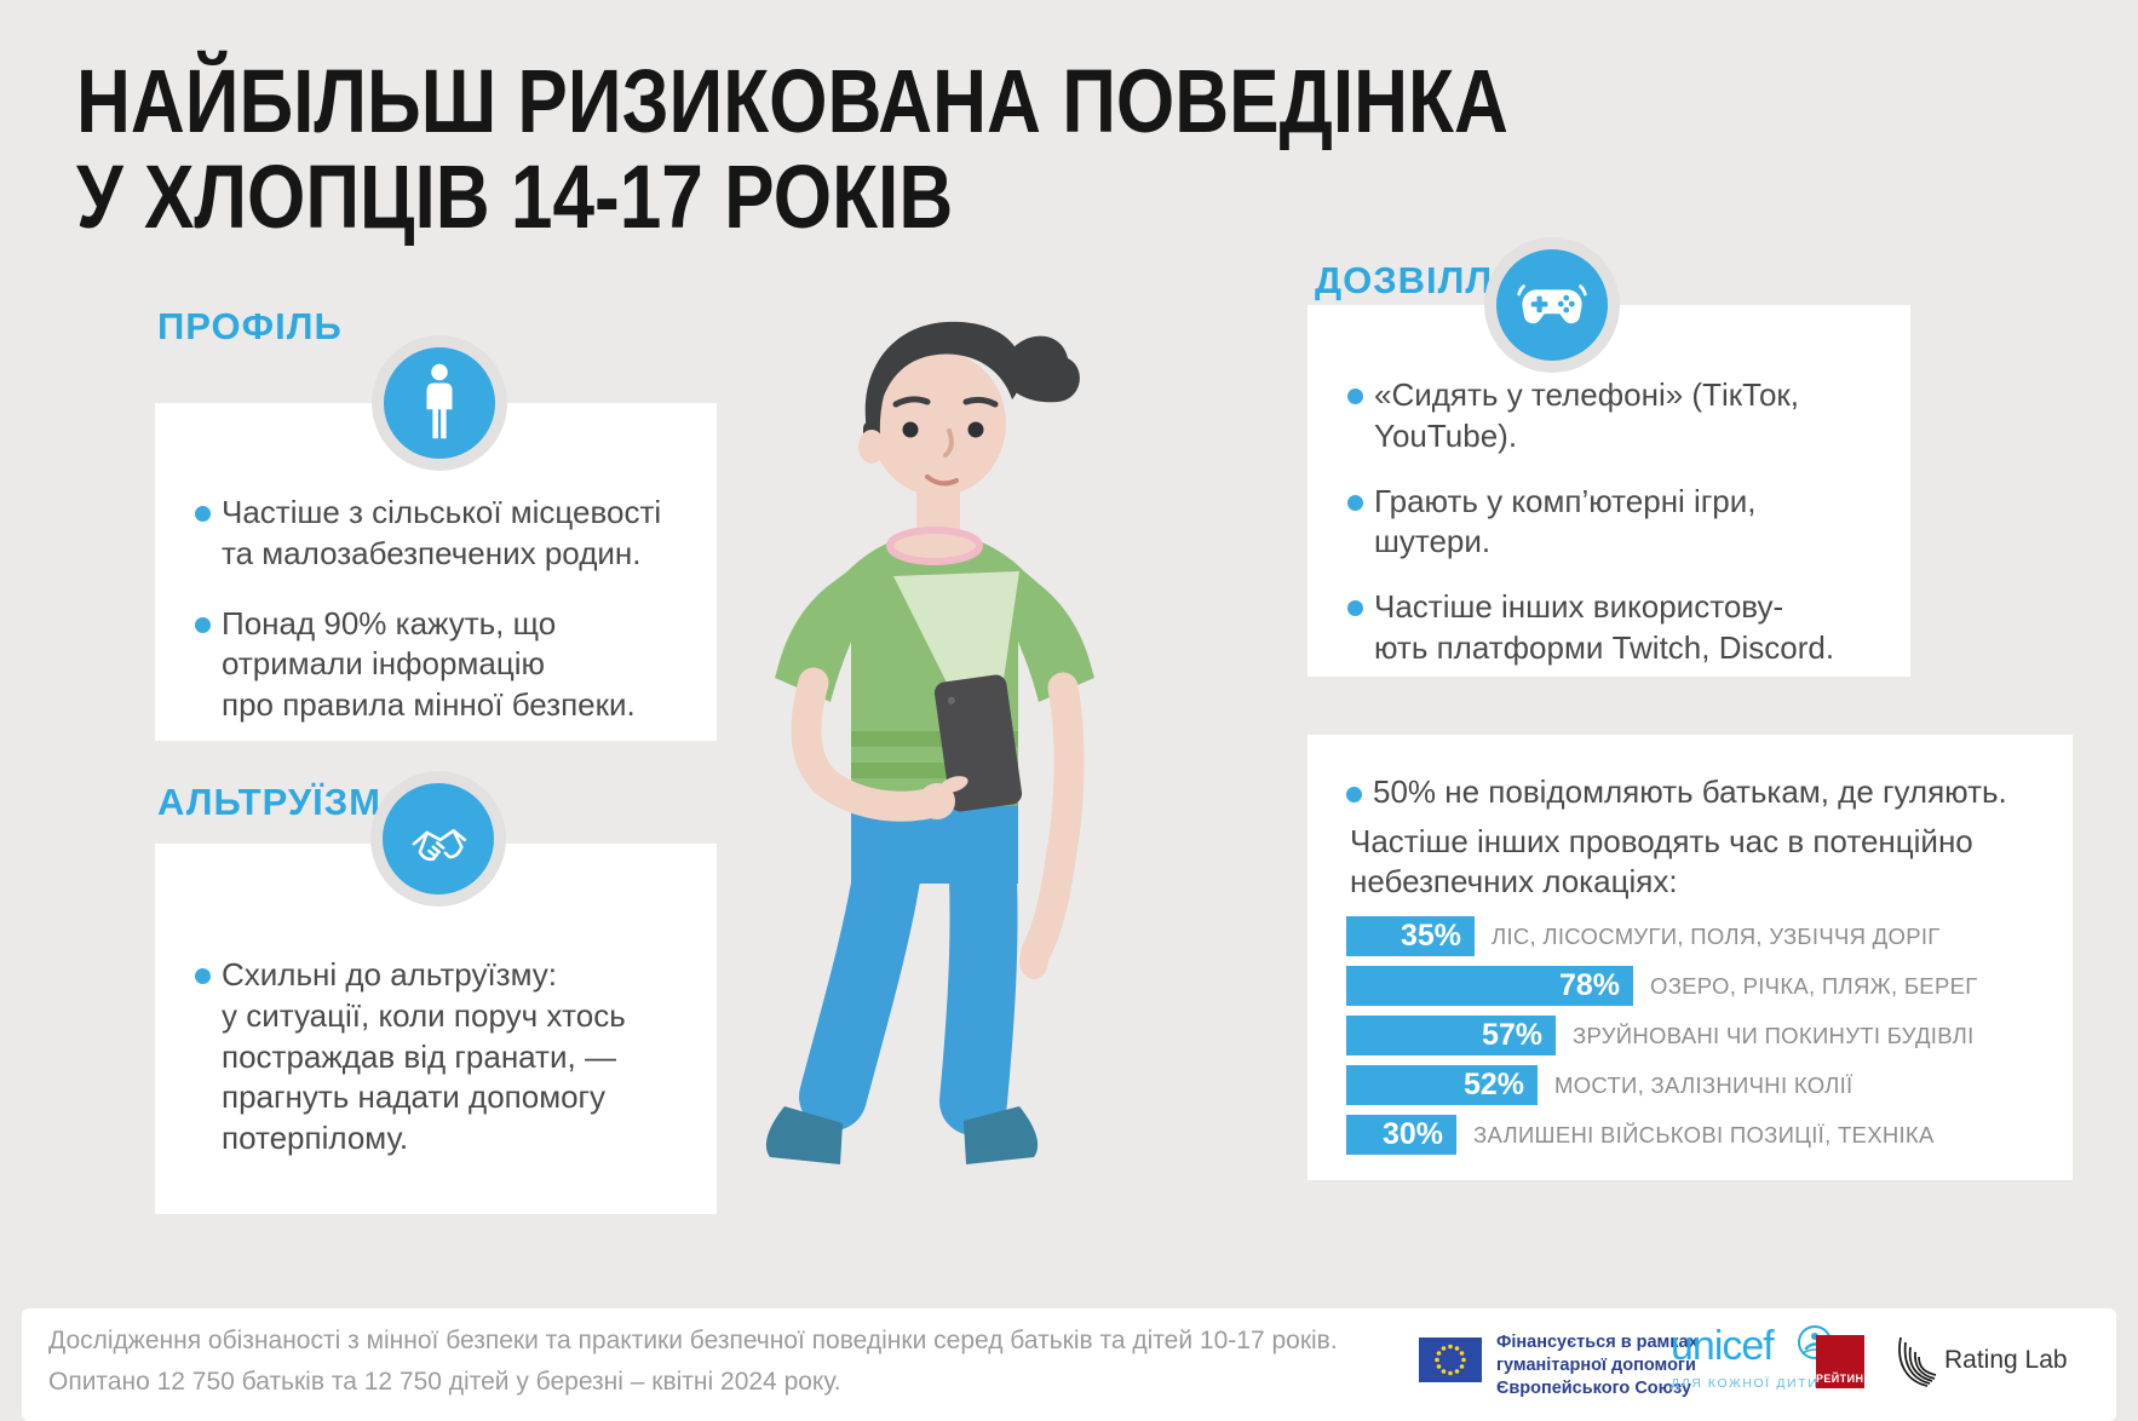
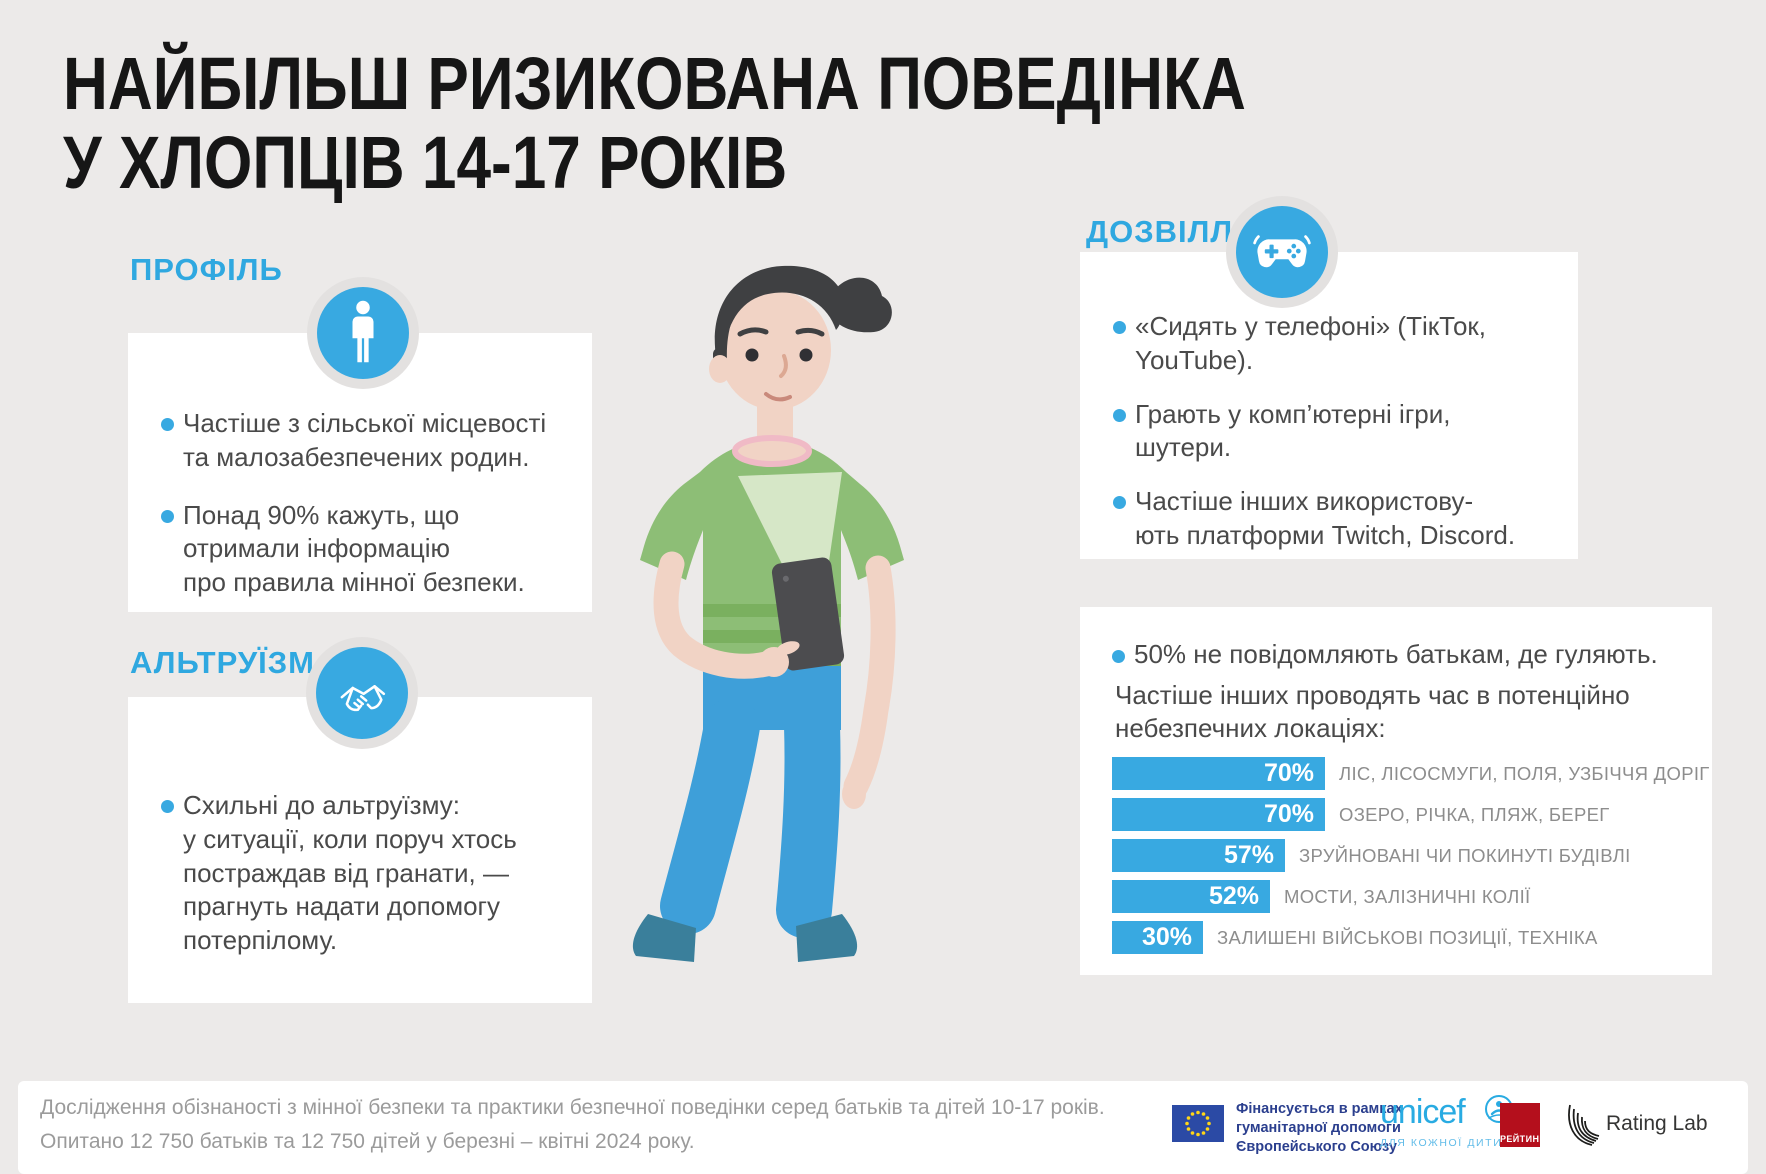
ЛІС, ЛІСОСМУГИ, ПОЛЯ, УЗБІЧЧЯ ДОРІГ: 35% -> 70%
ОЗЕРО, РІЧКА, ПЛЯЖ, БЕРЕГ: 78% -> 70%
